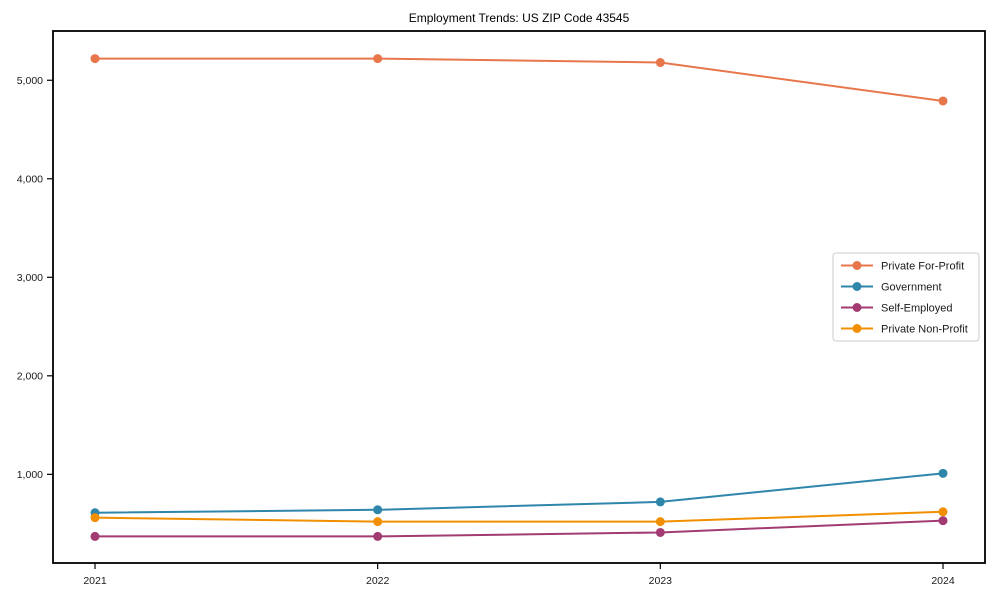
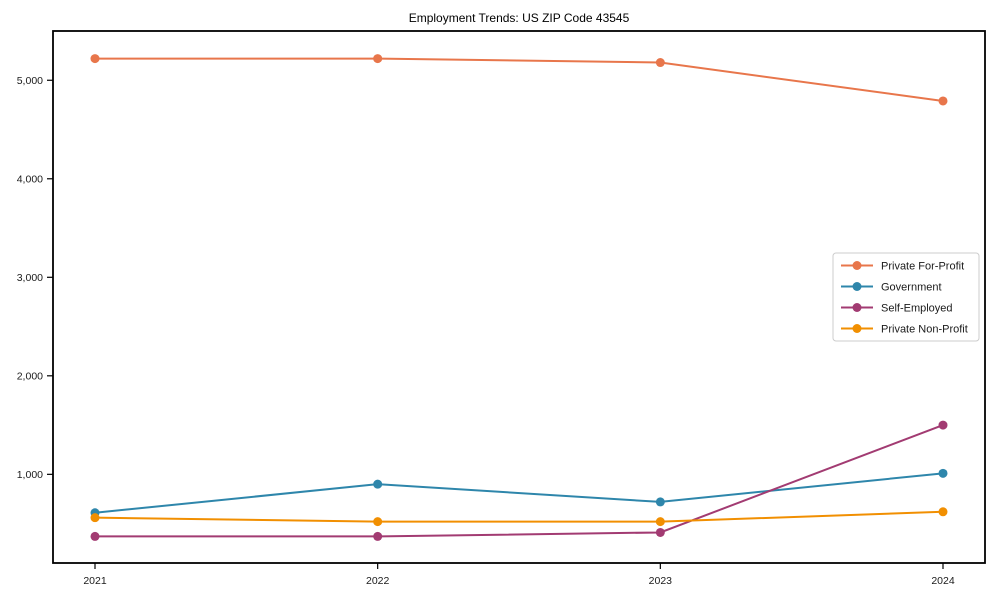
Government/2022: 600 -> 900
Self-Employed/2024: 500 -> 1500
